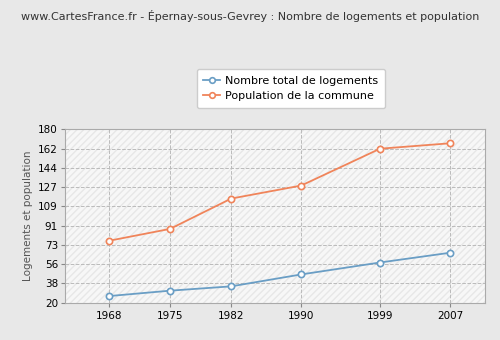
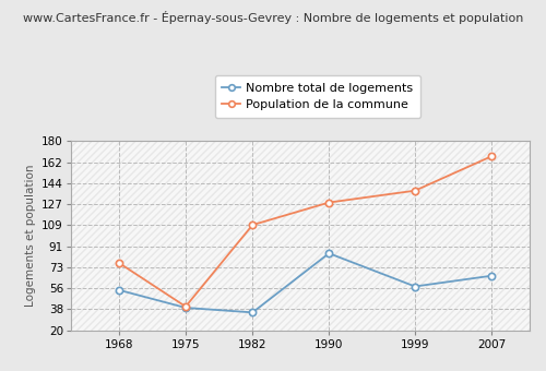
Nombre total de logements/1968: 26 -> 54
Nombre total de logements/1975: 31 -> 39
Population de la commune/1975: 88 -> 40
Population de la commune/1982: 116 -> 109
Nombre total de logements/1990: 46 -> 85
Population de la commune/1999: 162 -> 138
